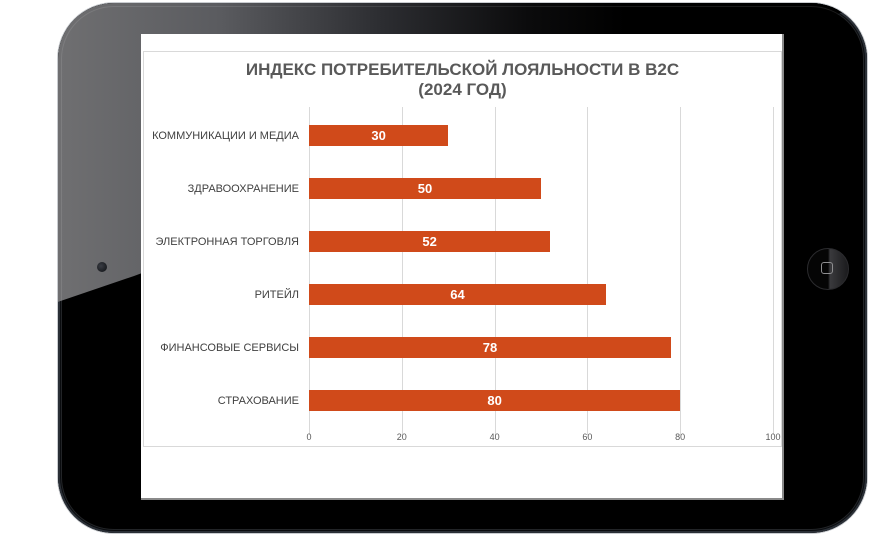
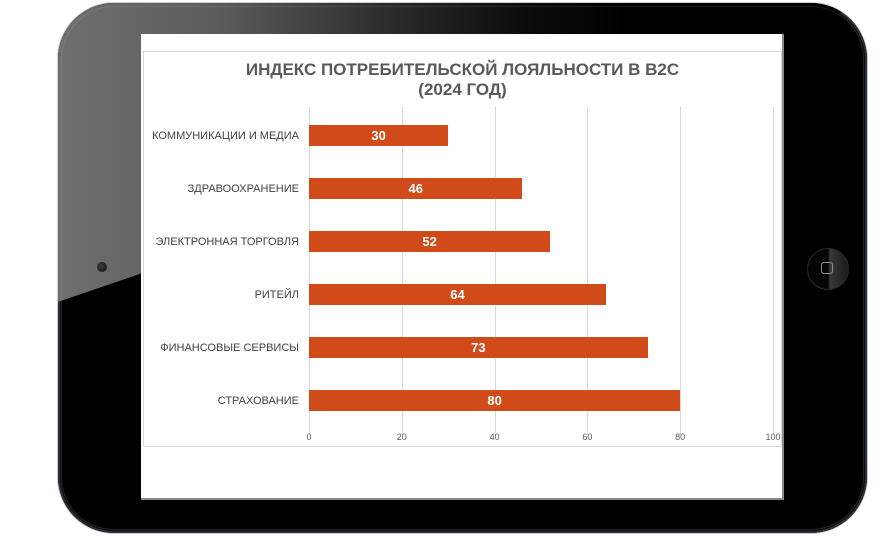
ЗДРАВООХРАНЕНИЕ: 50 -> 46
ФИНАНСОВЫЕ СЕРВИСЫ: 78 -> 73
